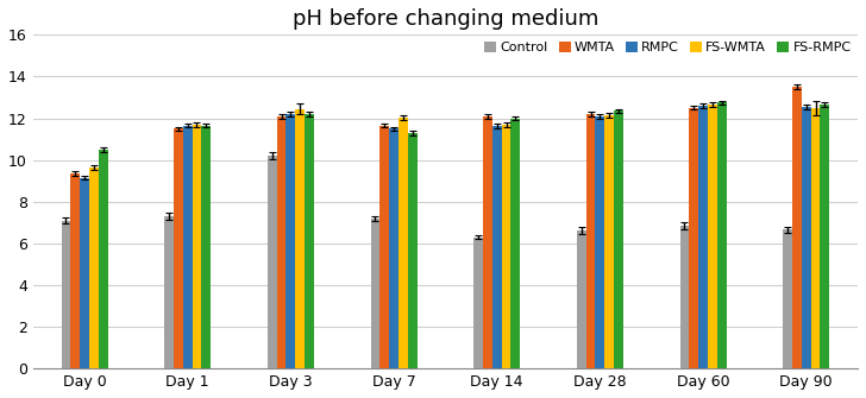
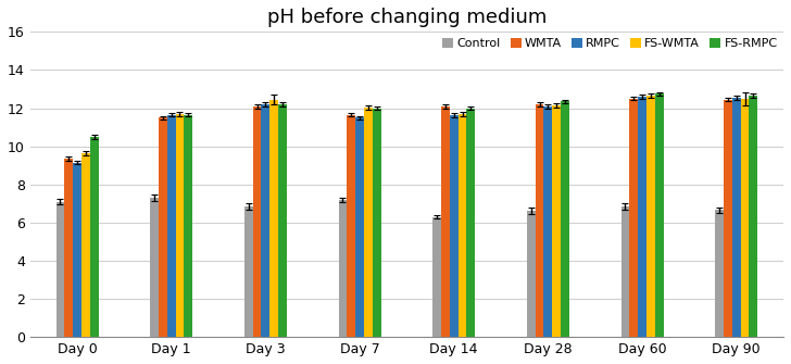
Control/Day 3: 10.2 -> 6.8
FS-RMPC/Day 7: 11.3 -> 12.0
WMTA/Day 90: 13.5 -> 12.4
